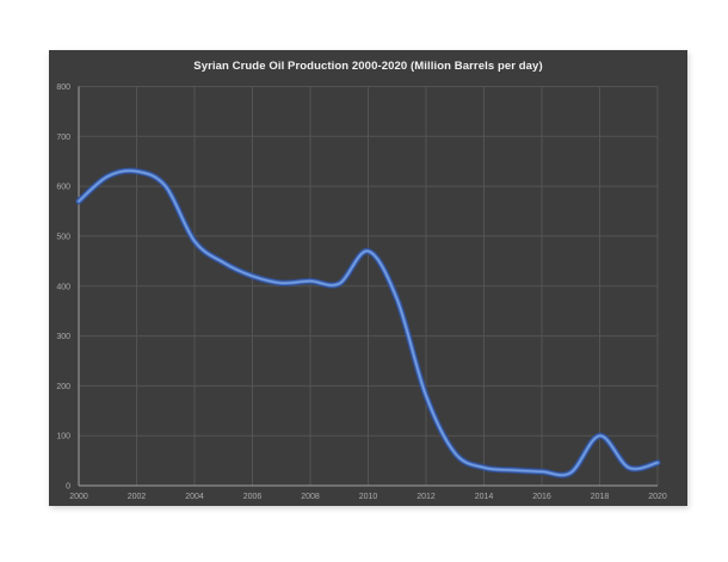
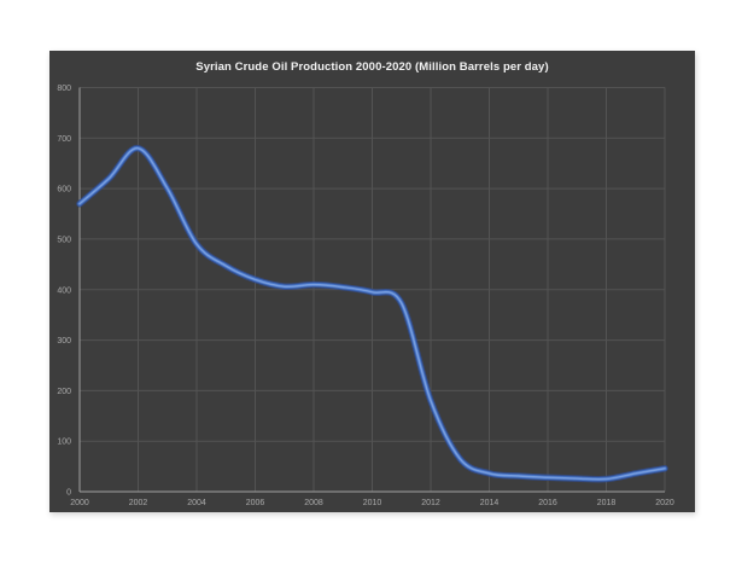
2002: 630 -> 680
2010: 470 -> 400
2018: 100 -> 20
